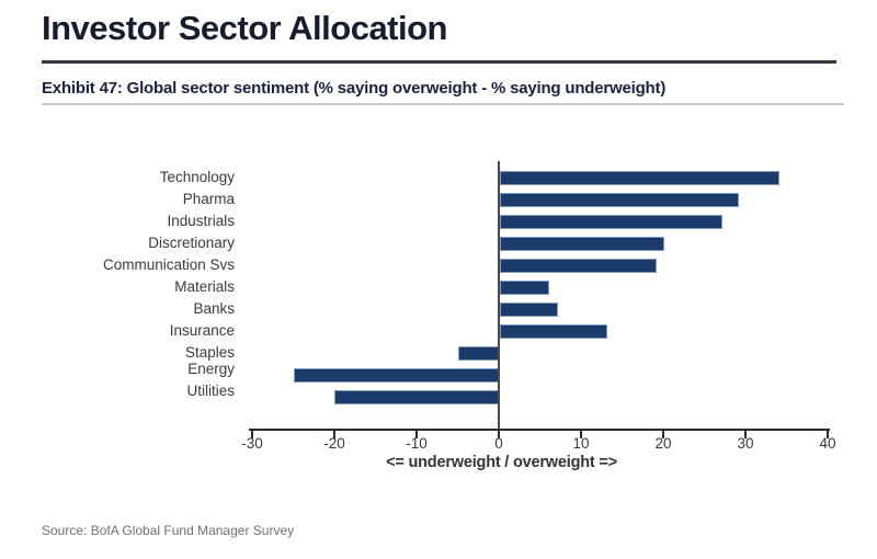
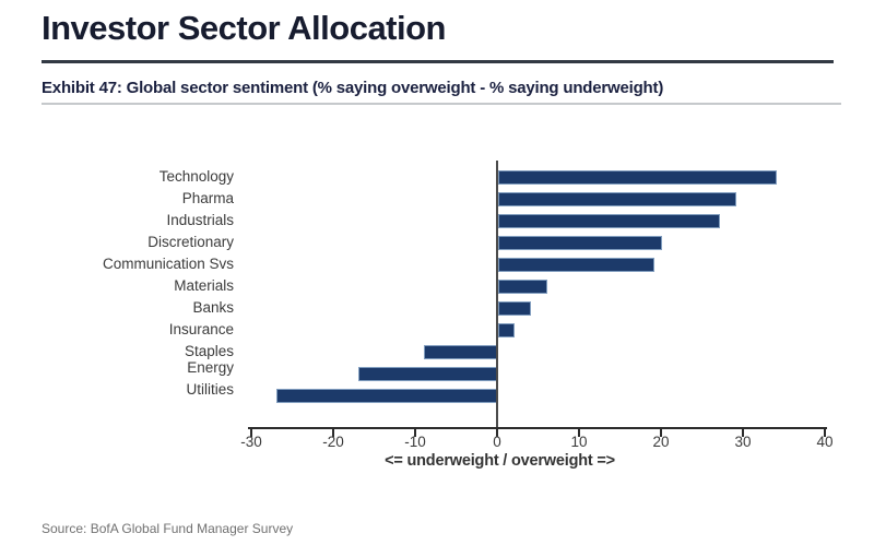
Banks: 7 -> 4
Insurance: 13 -> 2
Staples: -5 -> -9
Energy: -25 -> -17
Utilities: -20 -> -27
